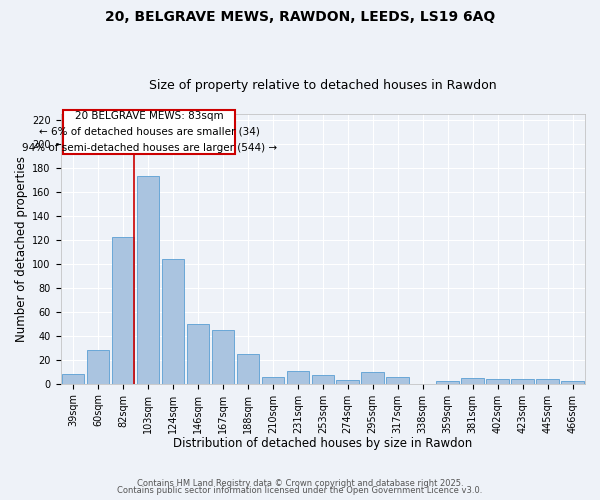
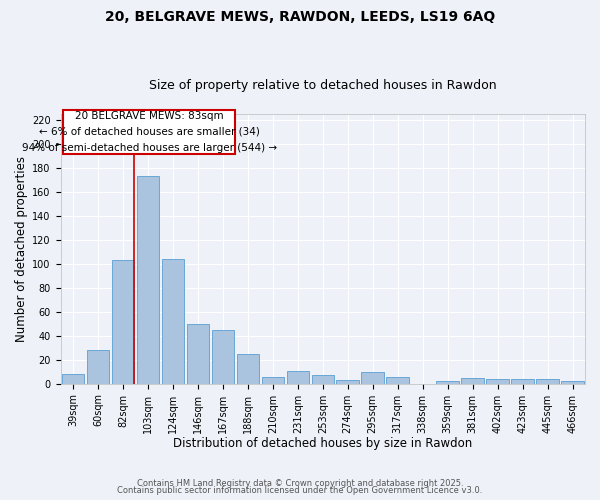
82sqm: 122 -> 103
